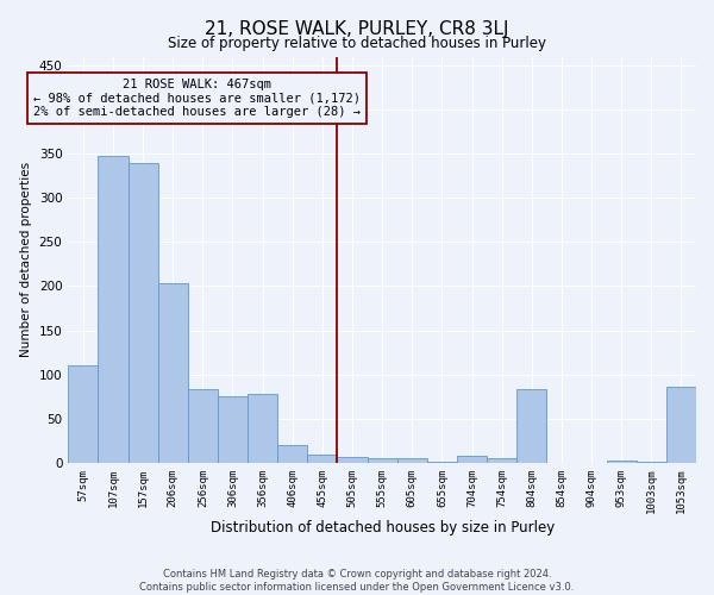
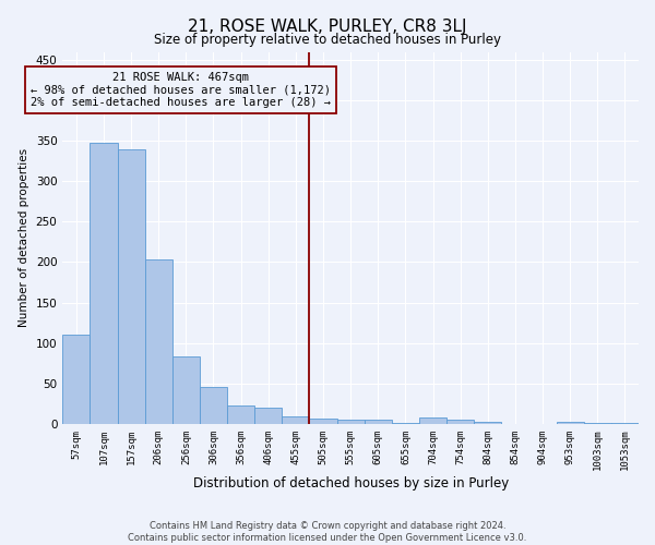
306sqm: 76 -> 46
356sqm: 78 -> 23
804sqm: 84 -> 3
1053sqm: 86 -> 1
